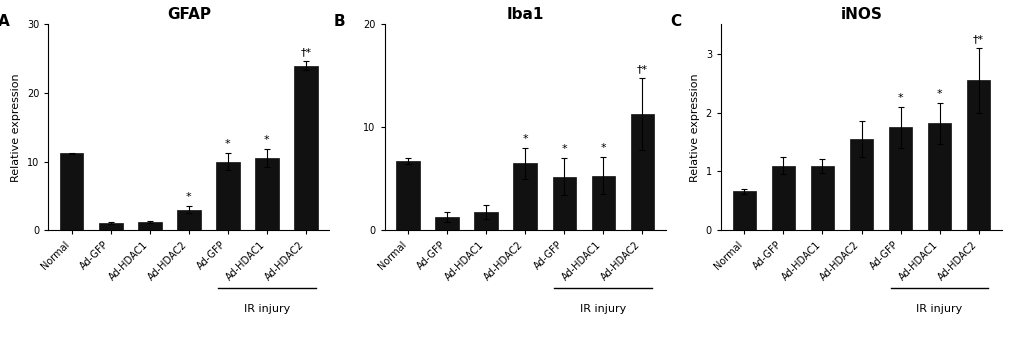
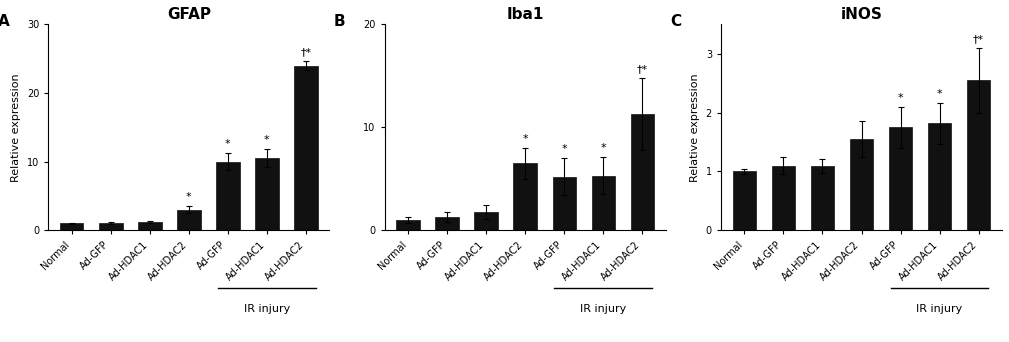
GFAP/Normal: 11.2 -> 1.0
Iba1/Normal: 6.7 -> 1.0
iNOS/Normal: 0.66 -> 1.00
